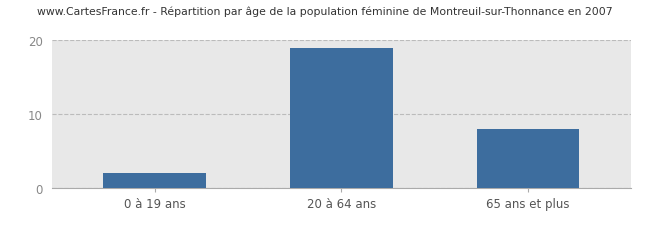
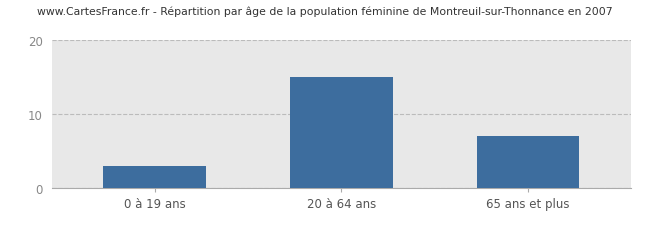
0 à 19 ans: 2 -> 3
20 à 64 ans: 19 -> 15
65 ans et plus: 8 -> 7
